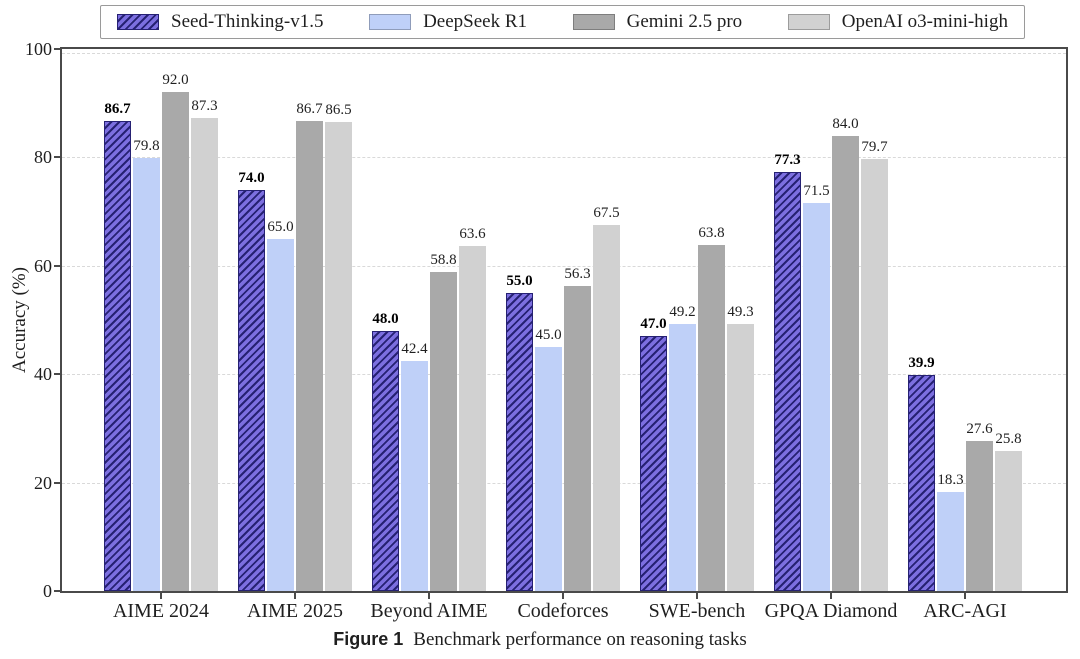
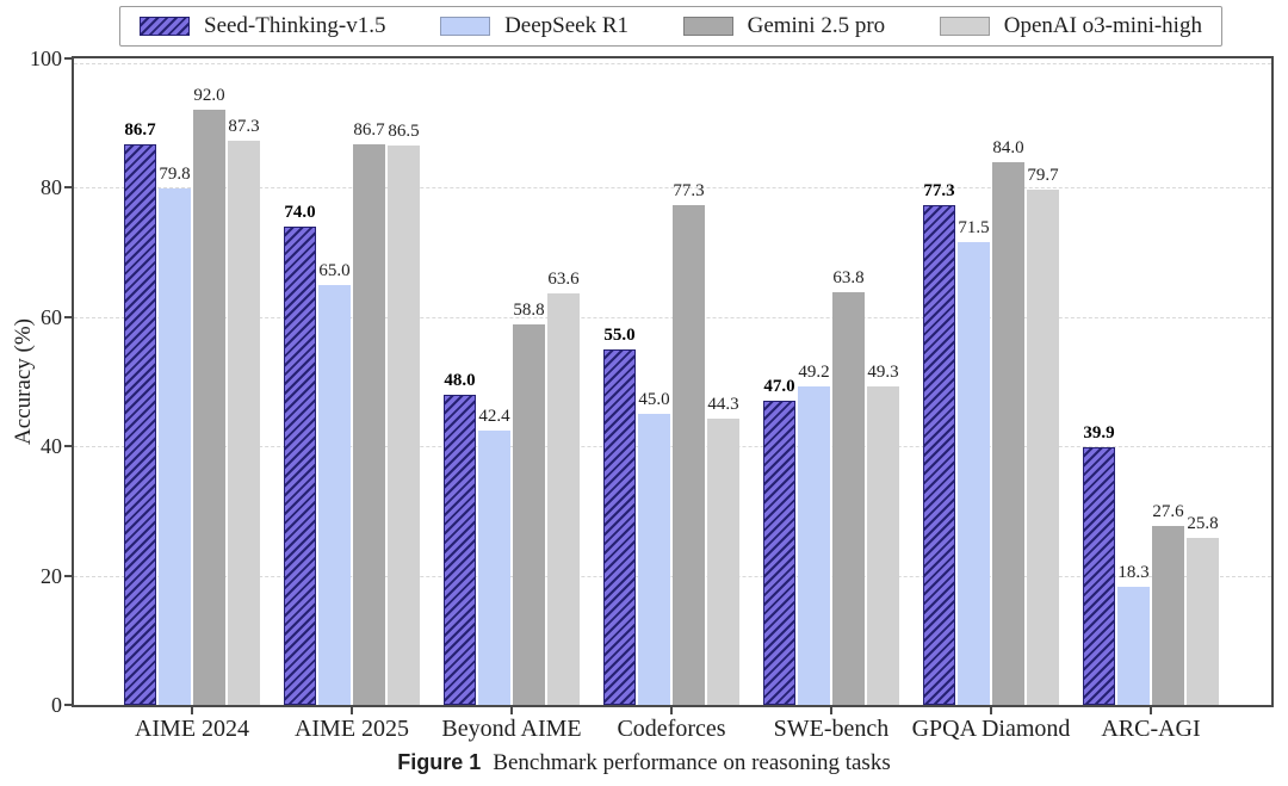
Gemini 2.5 pro/Codeforces: 56.3 -> 77.3
OpenAI o3-mini-high/Codeforces: 67.5 -> 44.3
